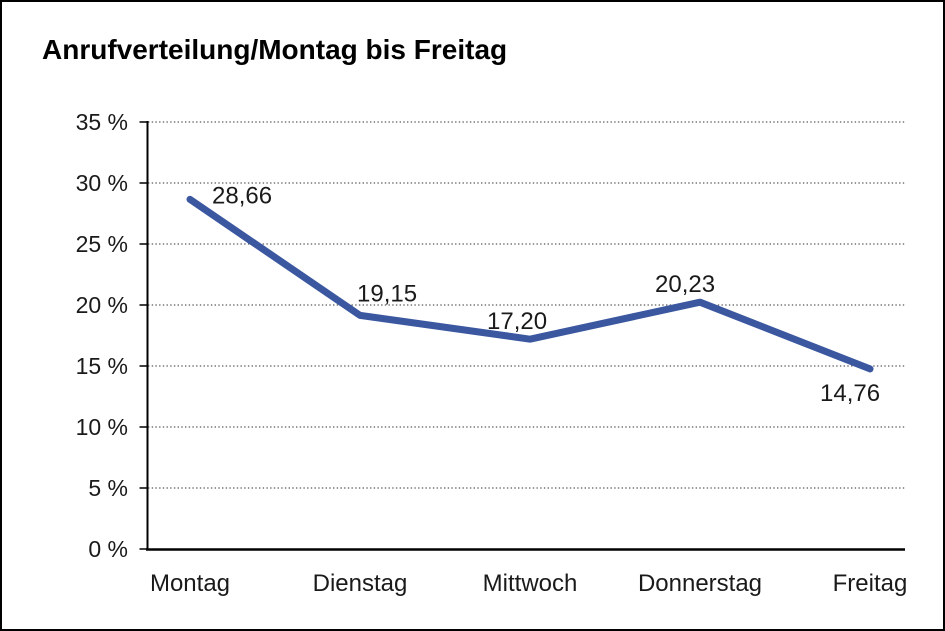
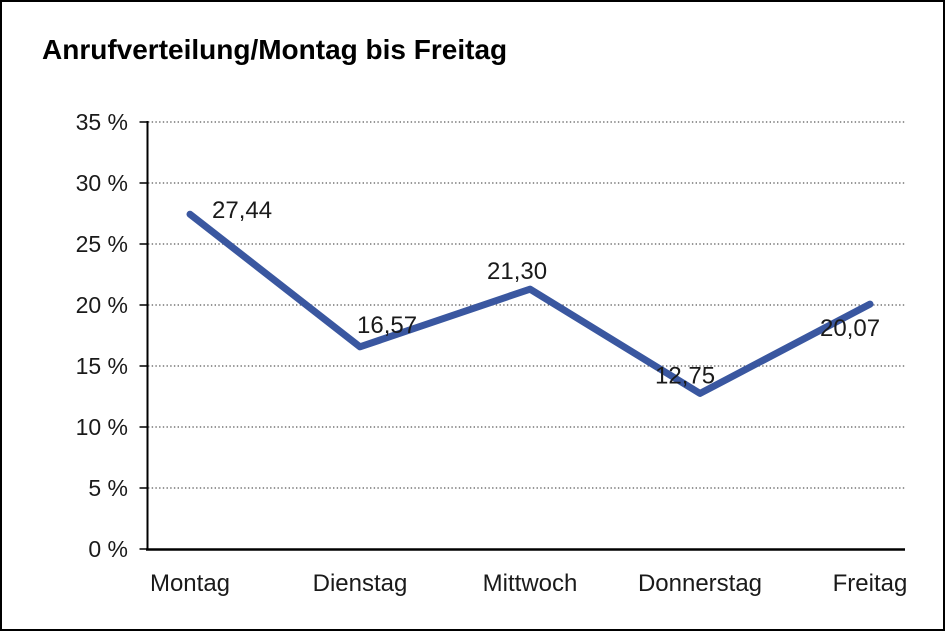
Montag: 28,66 -> 27,44
Dienstag: 19,15 -> 16,57
Mittwoch: 17,20 -> 21,30
Donnerstag: 20,23 -> 12,75
Freitag: 14,76 -> 20,07
